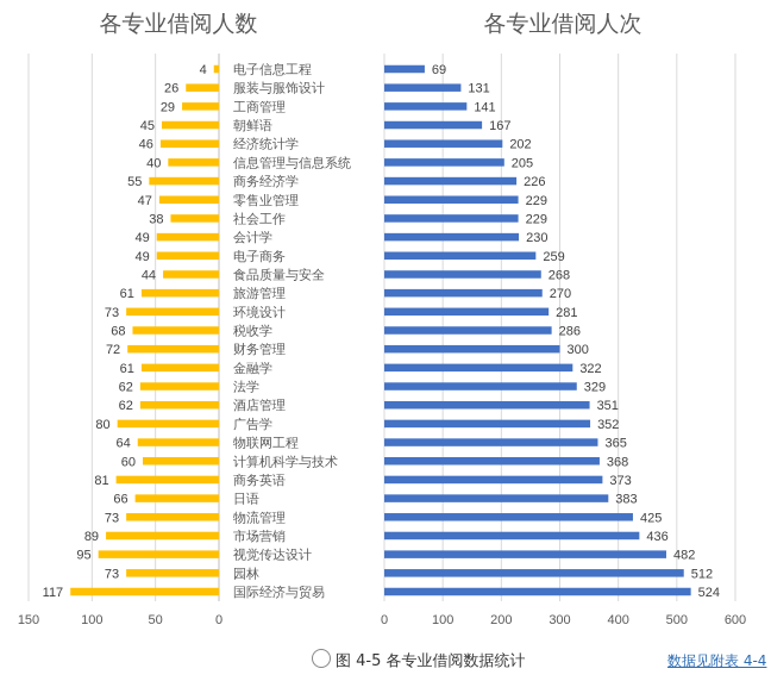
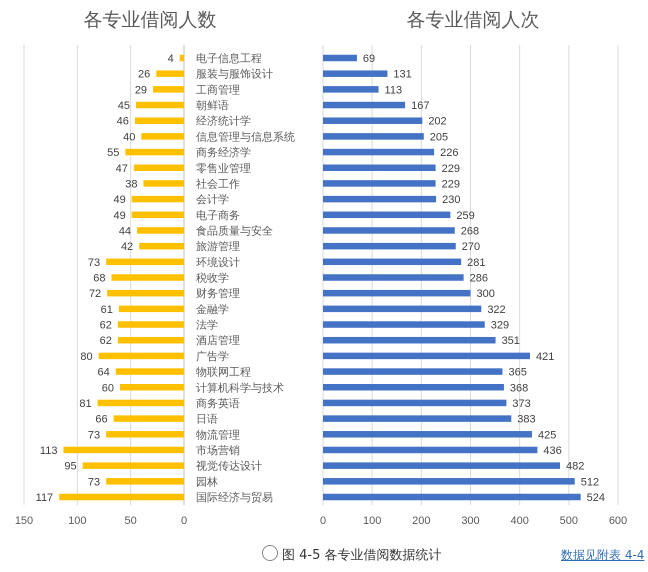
各专业借阅人数/旅游管理: 61 -> 42
各专业借阅人数/市场营销: 89 -> 113
各专业借阅人次/工商管理: 141 -> 113
各专业借阅人次/广告学: 352 -> 421
